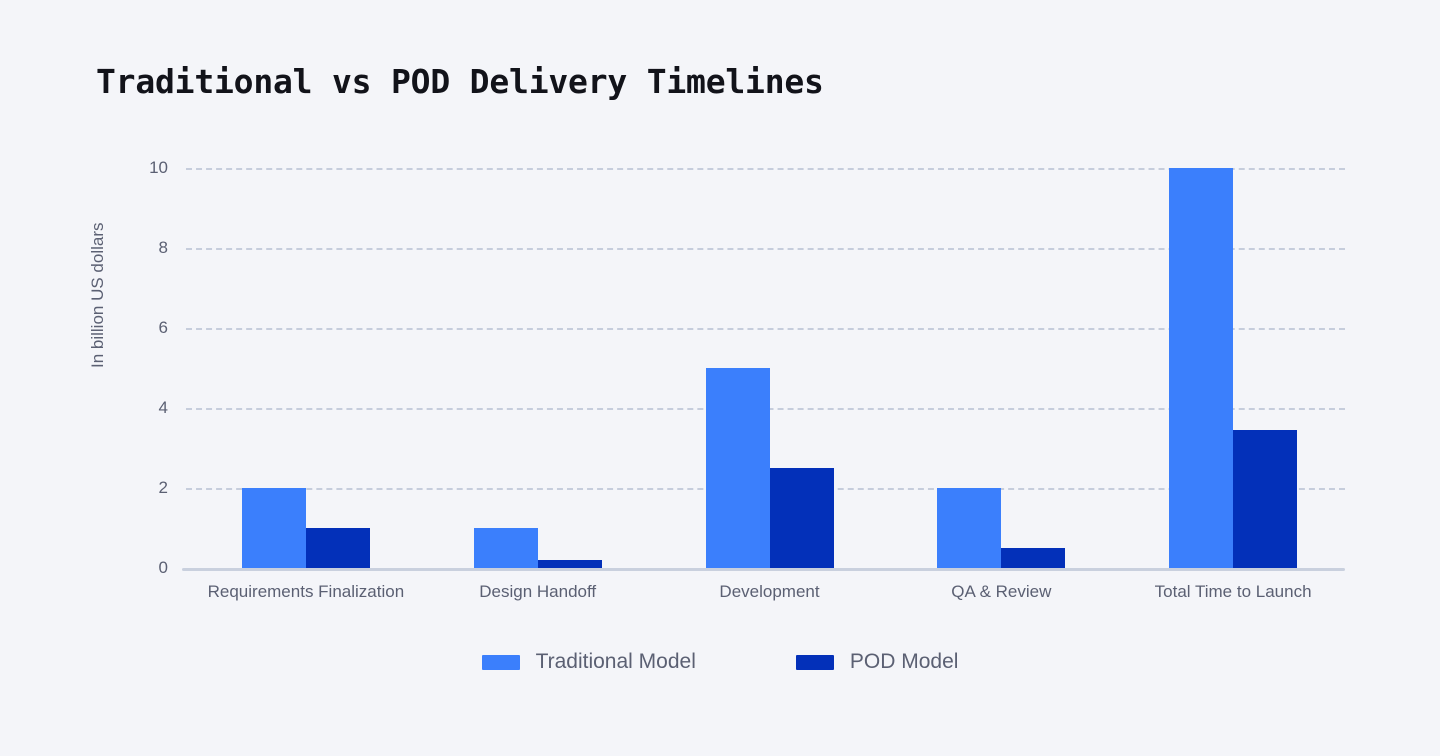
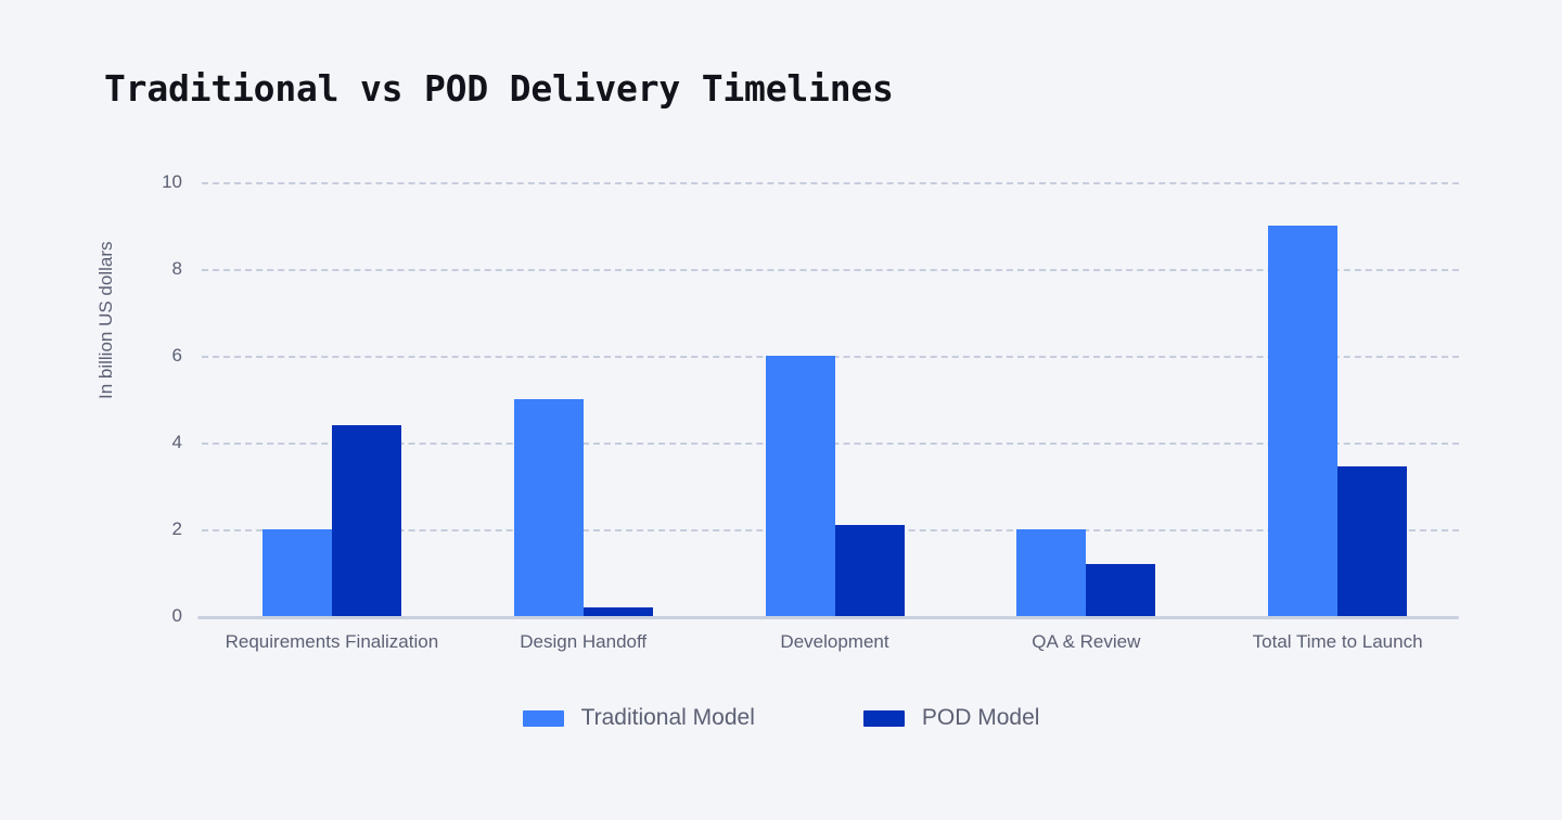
POD Model/Requirements Finalization: 1.0 -> 4.4
Traditional Model/Design Handoff: 1 -> 5
Traditional Model/Development: 5 -> 6
POD Model/Development: 2.5 -> 2.1
POD Model/QA & Review: 0.5 -> 1.2
Traditional Model/Total Time to Launch: 10 -> 9
